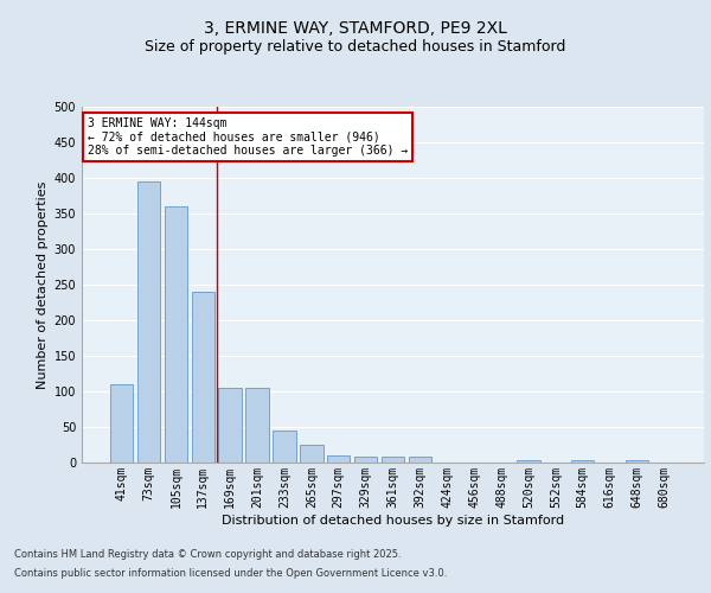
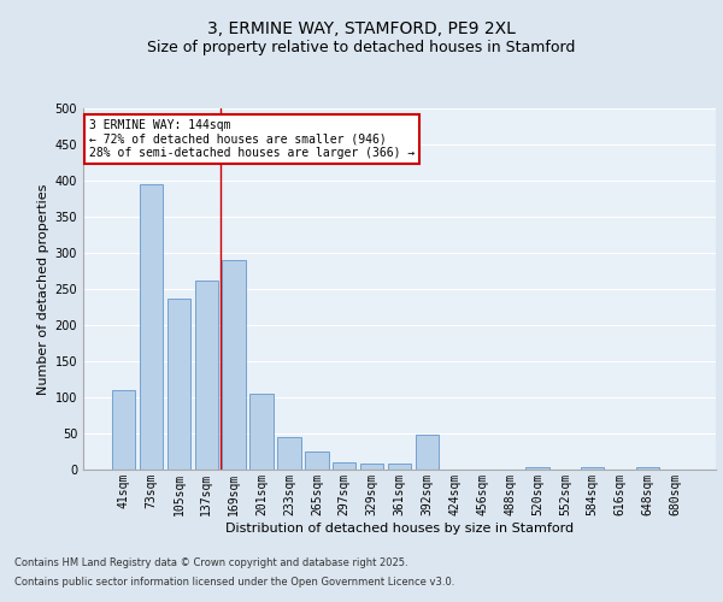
105sqm: 360 -> 236
137sqm: 240 -> 262
169sqm: 105 -> 290
392sqm: 8 -> 48
